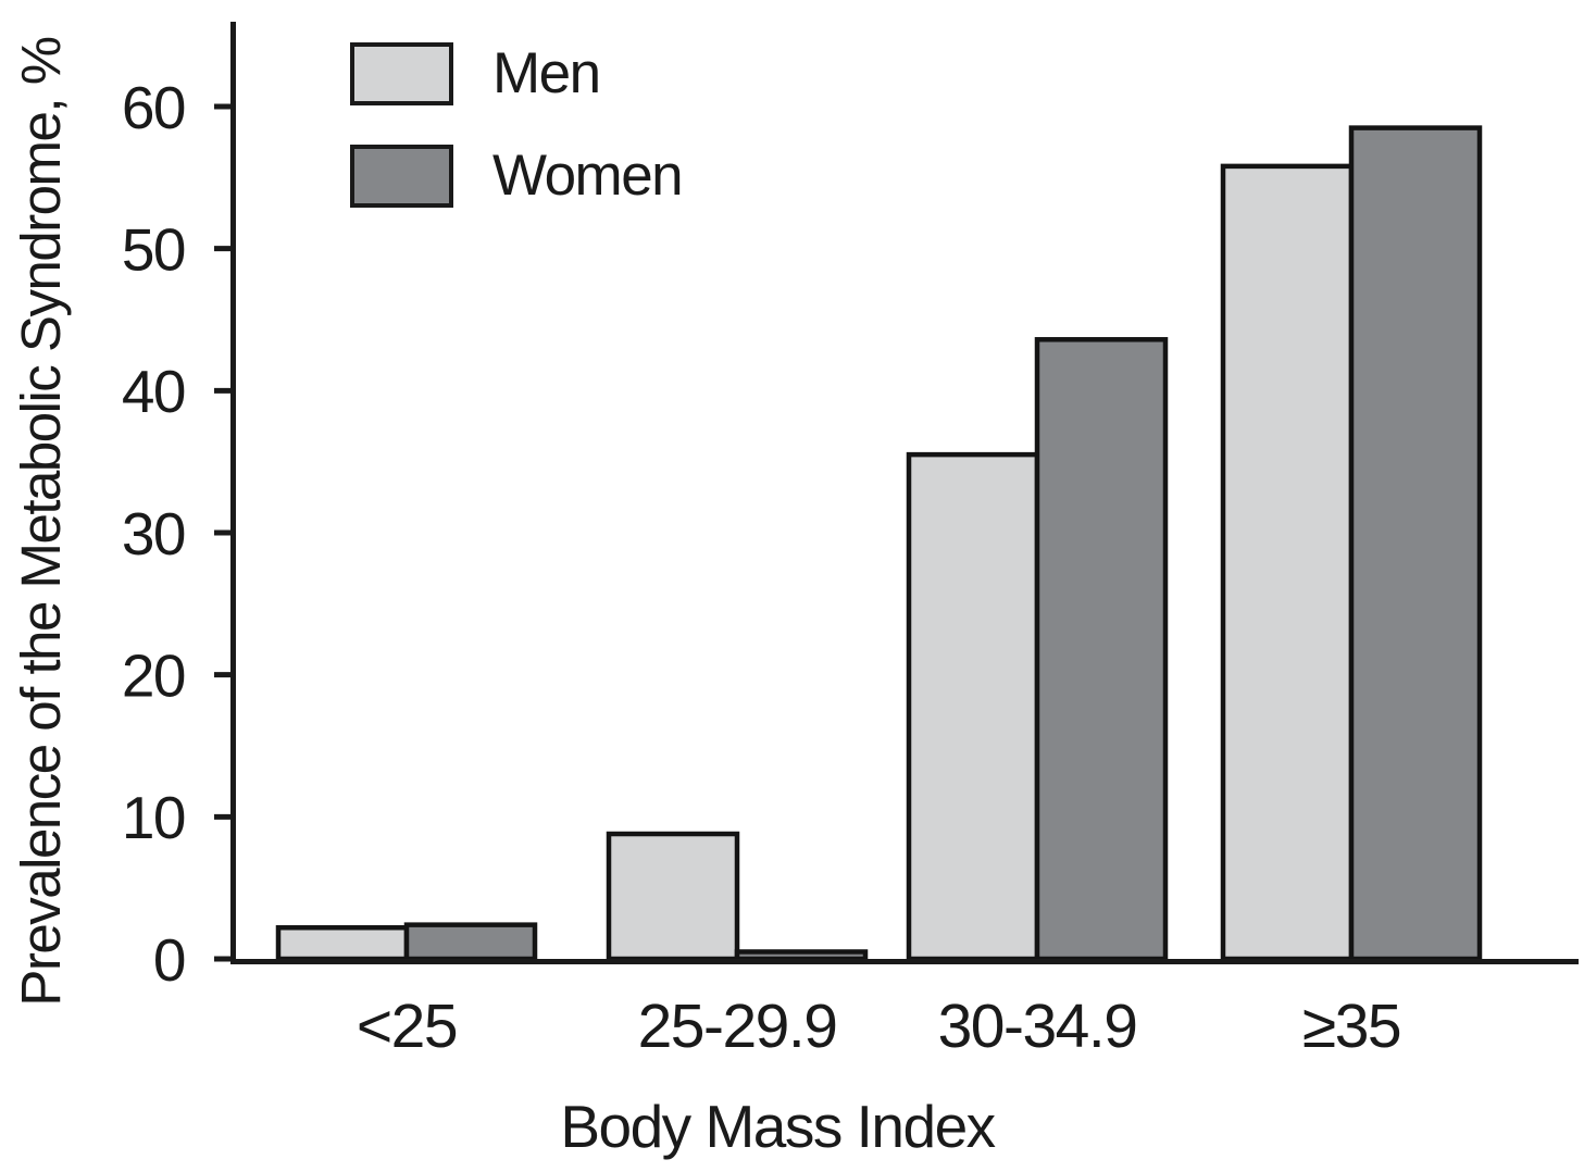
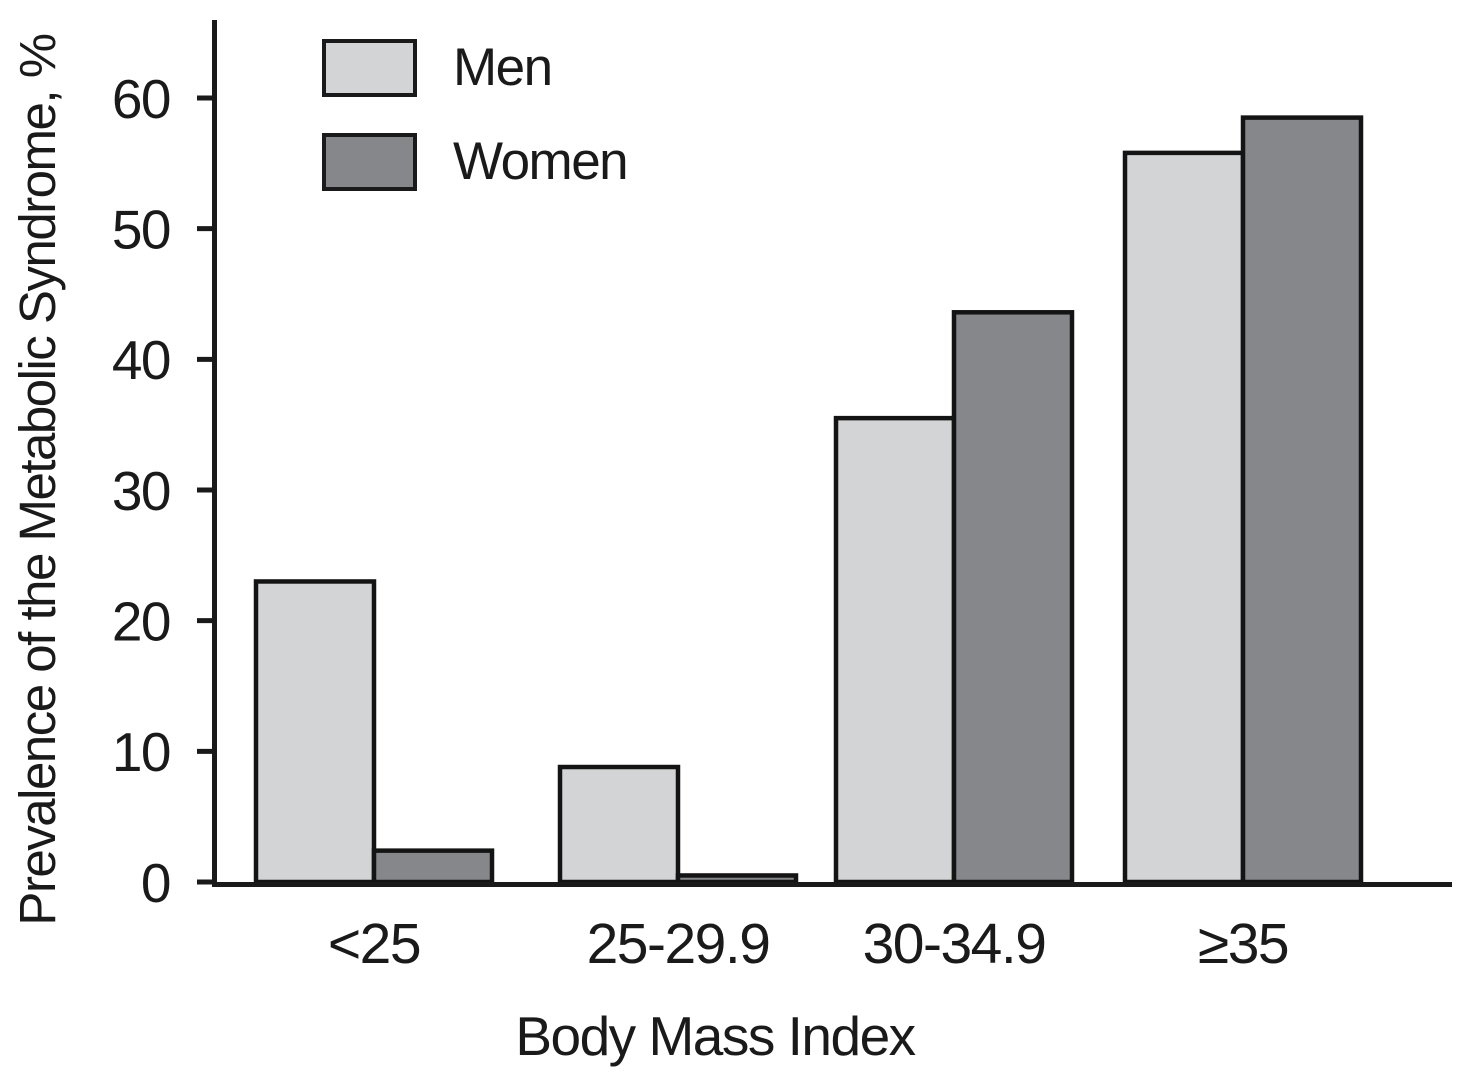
Men/<25: 2.2 -> 23.0
